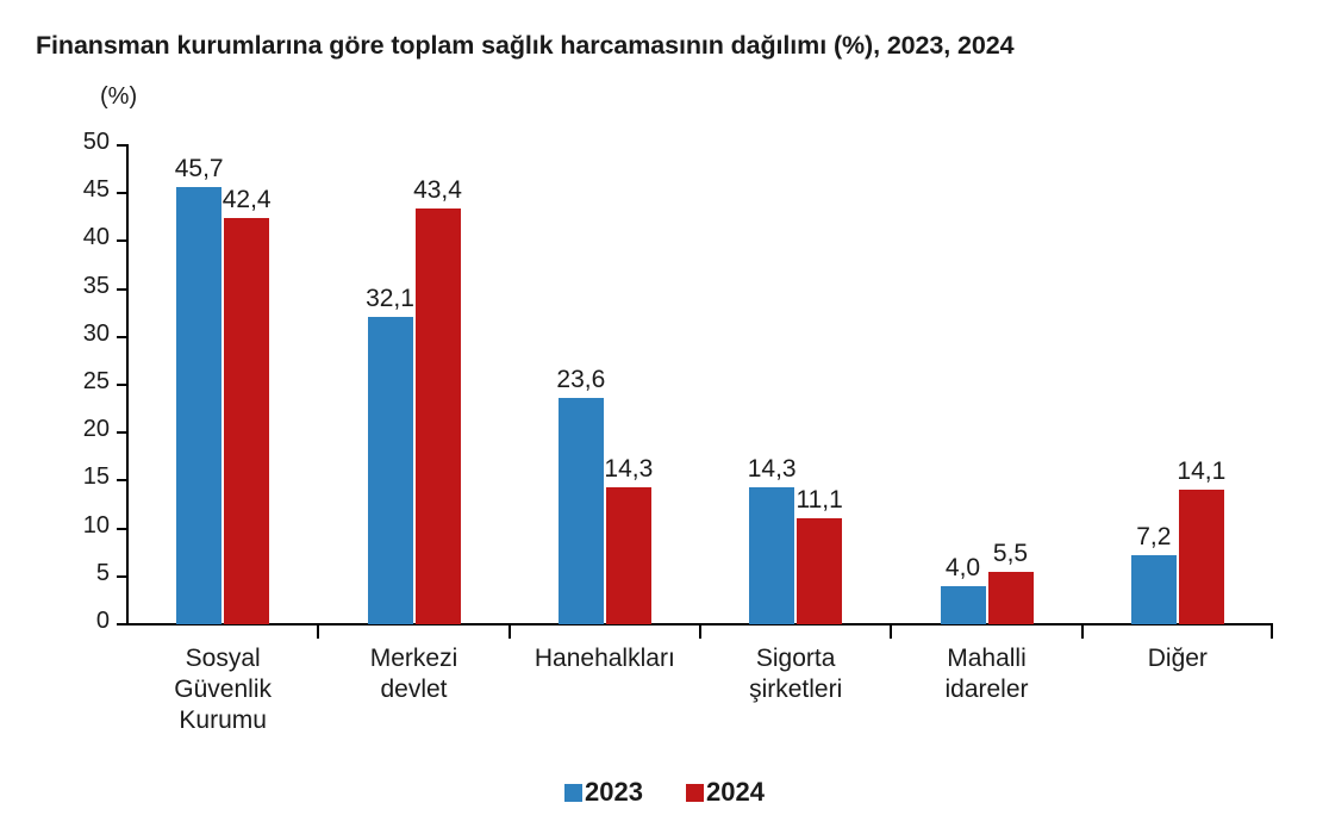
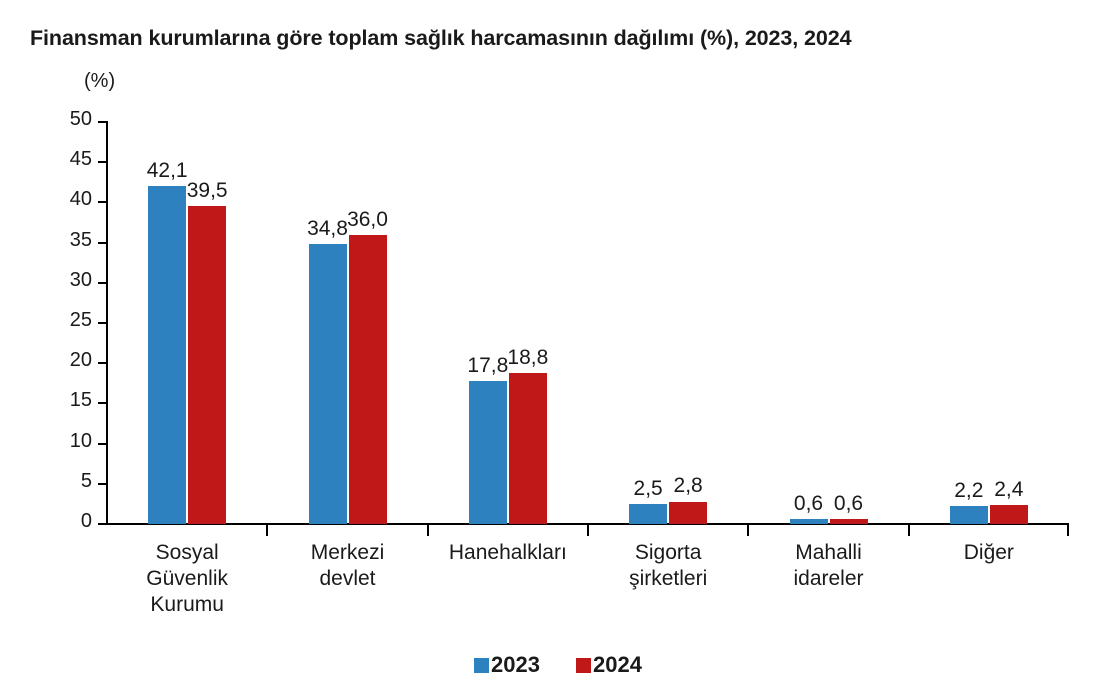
2023/Sosyal Güvenlik Kurumu: 45,7 -> 42,1
2024/Sosyal Güvenlik Kurumu: 42,4 -> 39,5
2023/Merkezi devlet: 32,1 -> 34,8
2024/Merkezi devlet: 43,4 -> 36,0
2023/Hanehalkları: 23,6 -> 17,8
2024/Hanehalkları: 14,3 -> 18,8
2023/Sigorta şirketleri: 14,3 -> 2,5
2024/Sigorta şirketleri: 11,1 -> 2,8
2023/Mahalli idareler: 4,0 -> 0,6
2024/Mahalli idareler: 5,5 -> 0,6
2023/Diğer: 7,2 -> 2,2
2024/Diğer: 14,1 -> 2,4
